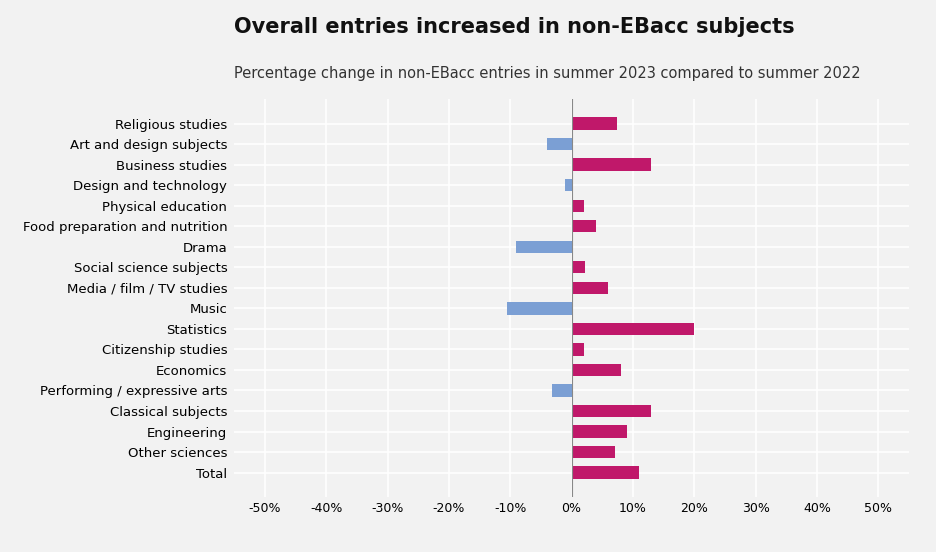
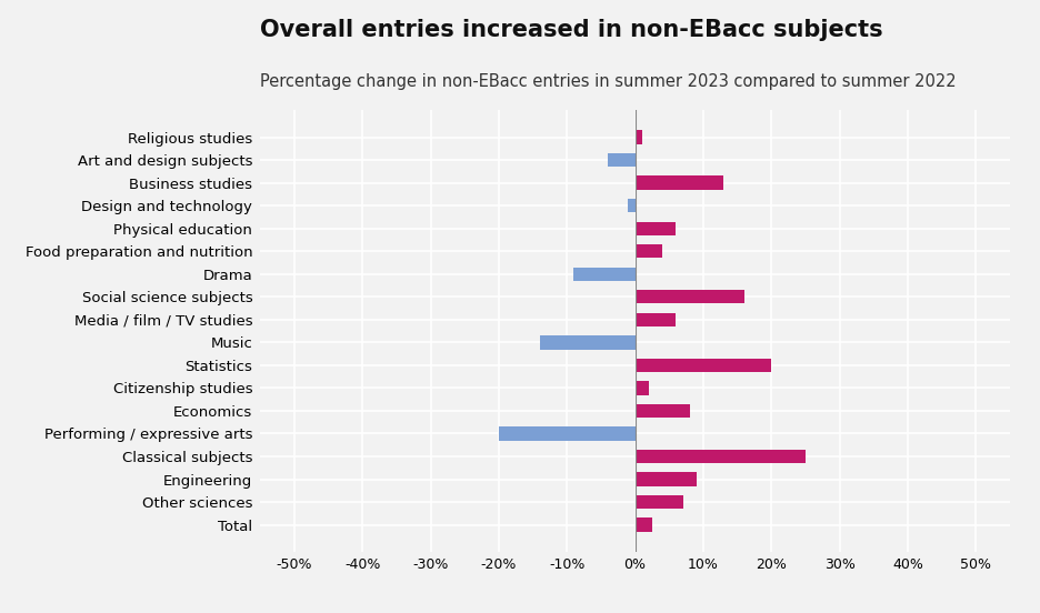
Religious studies: 7.4% -> 1.0%
Physical education: 2.0% -> 6.0%
Social science subjects: 2.2% -> 16.0%
Music: -10.6% -> -14.0%
Performing / expressive arts: -3.2% -> -20.0%
Classical subjects: 13.0% -> 25.0%
Total: 11.0% -> 2.5%
